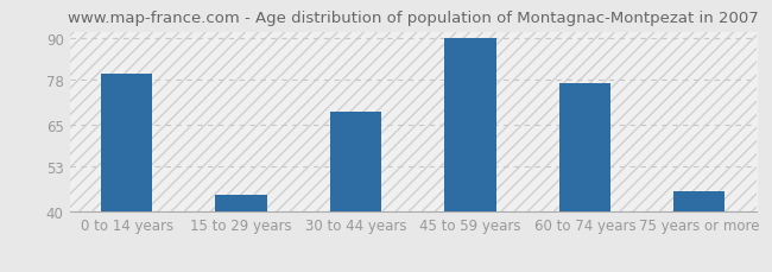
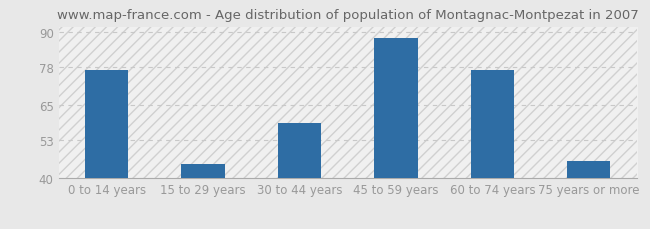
0 to 14 years: 80 -> 77
30 to 44 years: 69 -> 59
45 to 59 years: 90 -> 88
